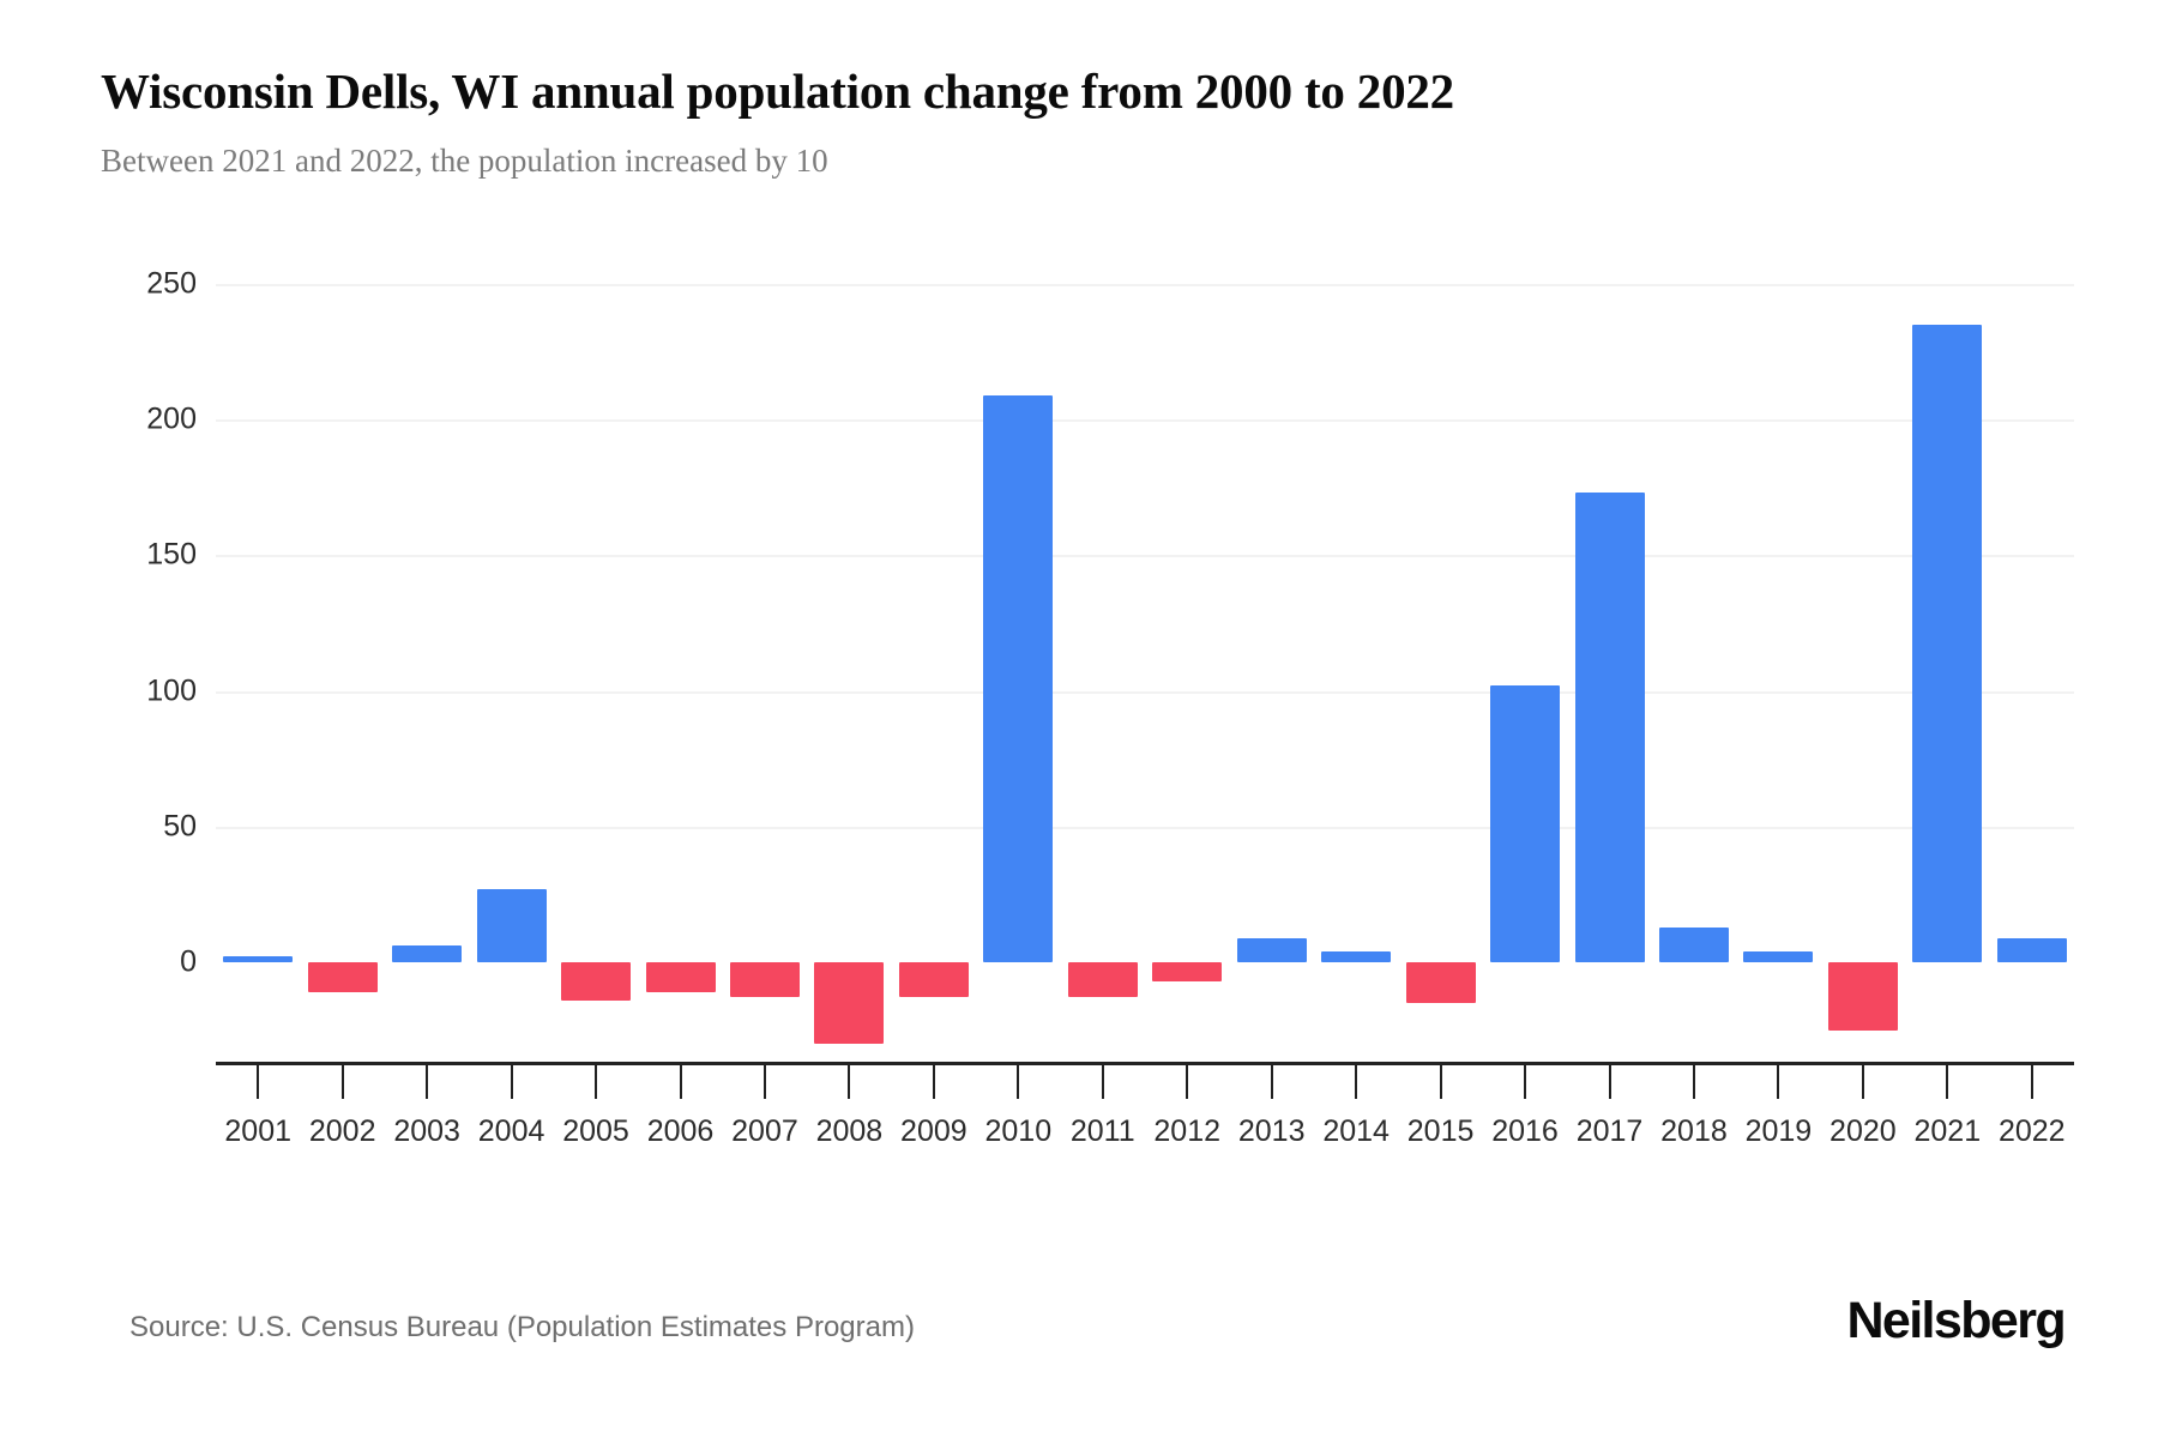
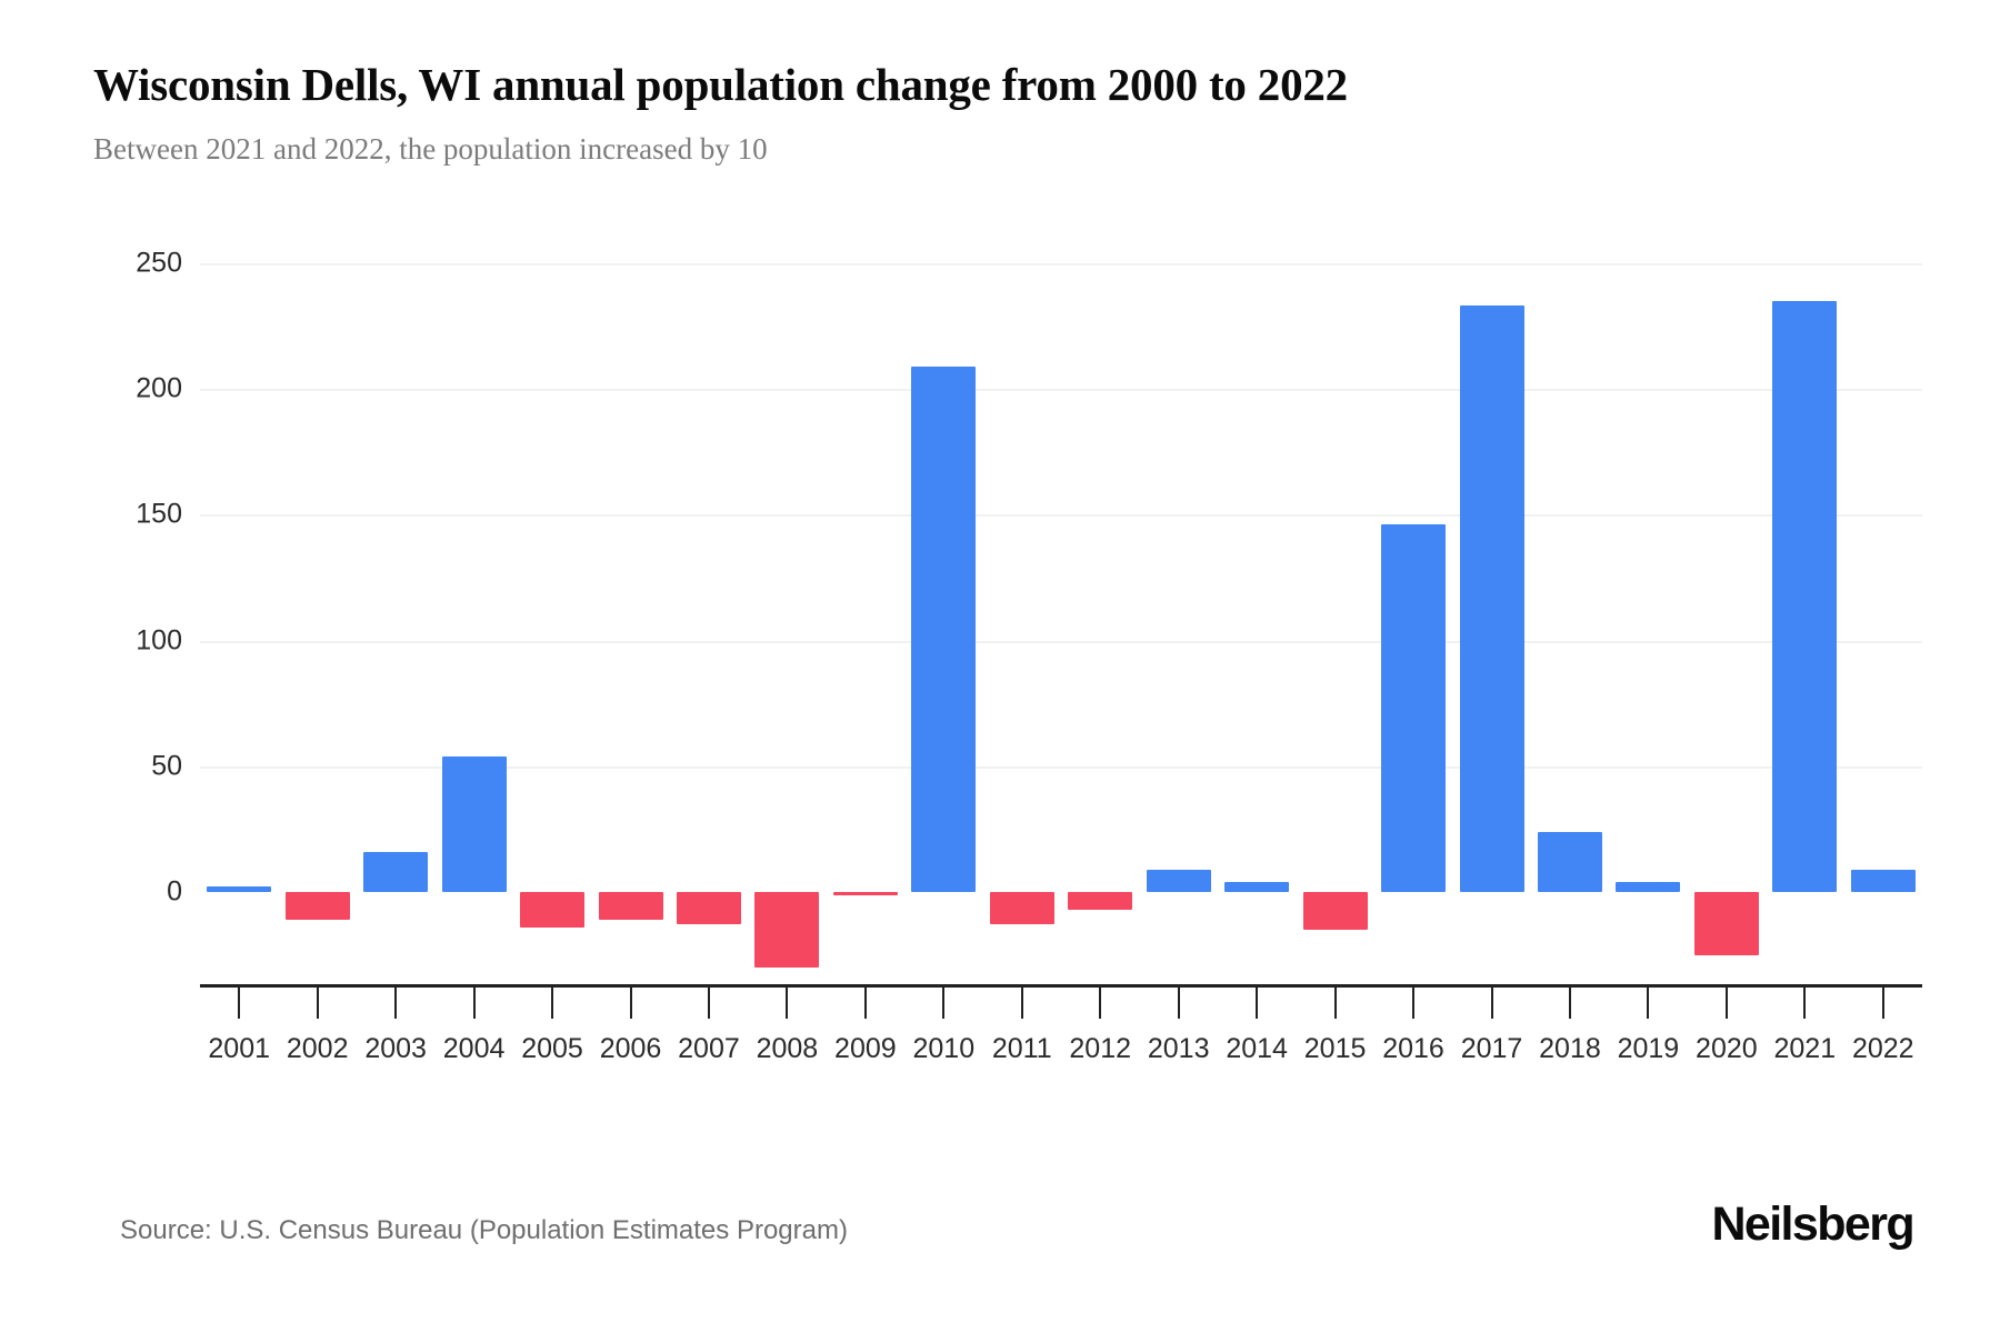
2003: 6 -> 16
2004: 27 -> 54
2009: -13 -> -1
2016: 102 -> 146
2017: 173 -> 233
2018: 13 -> 24
